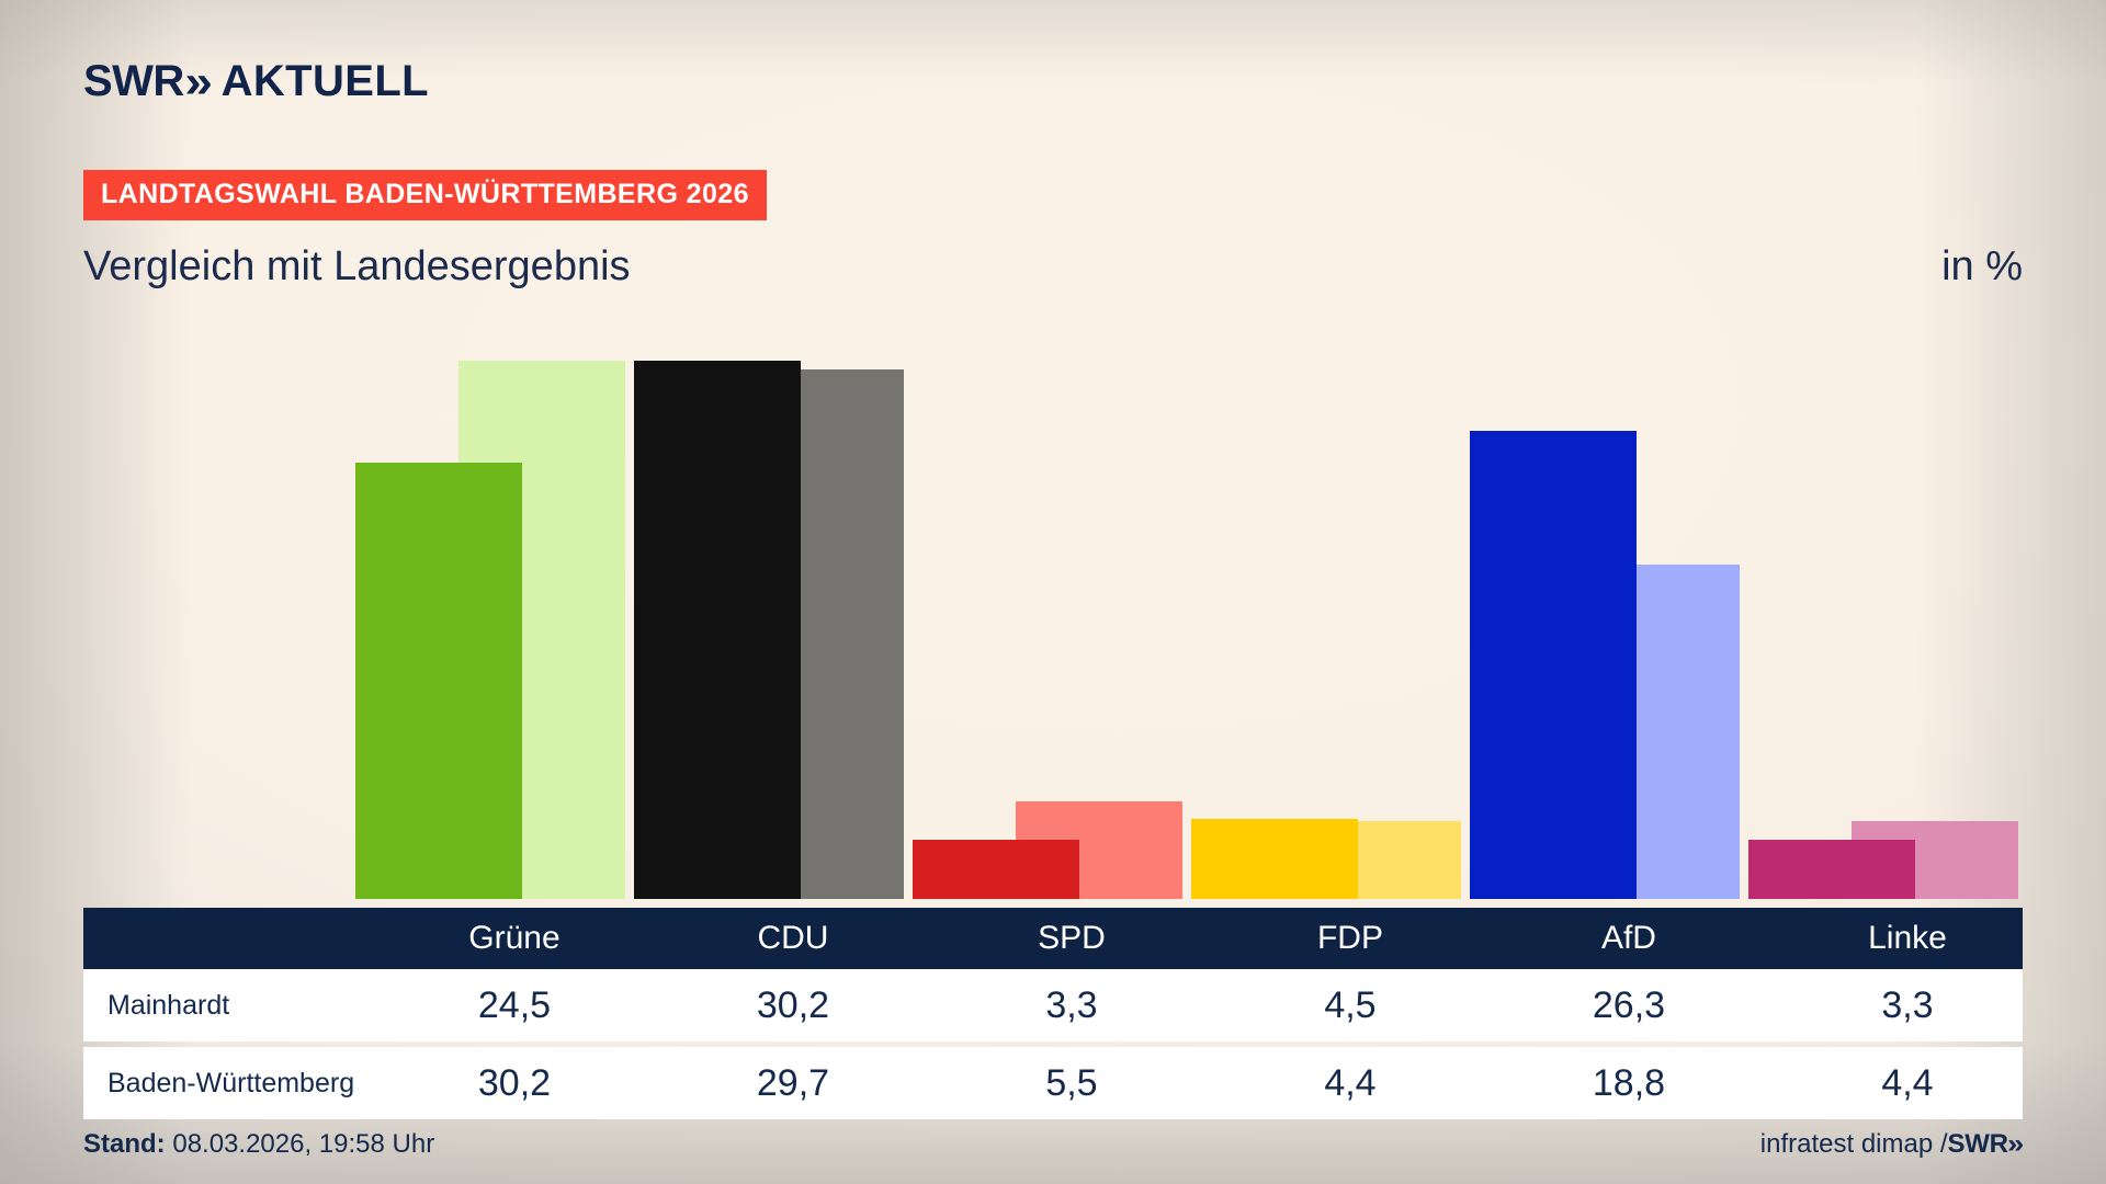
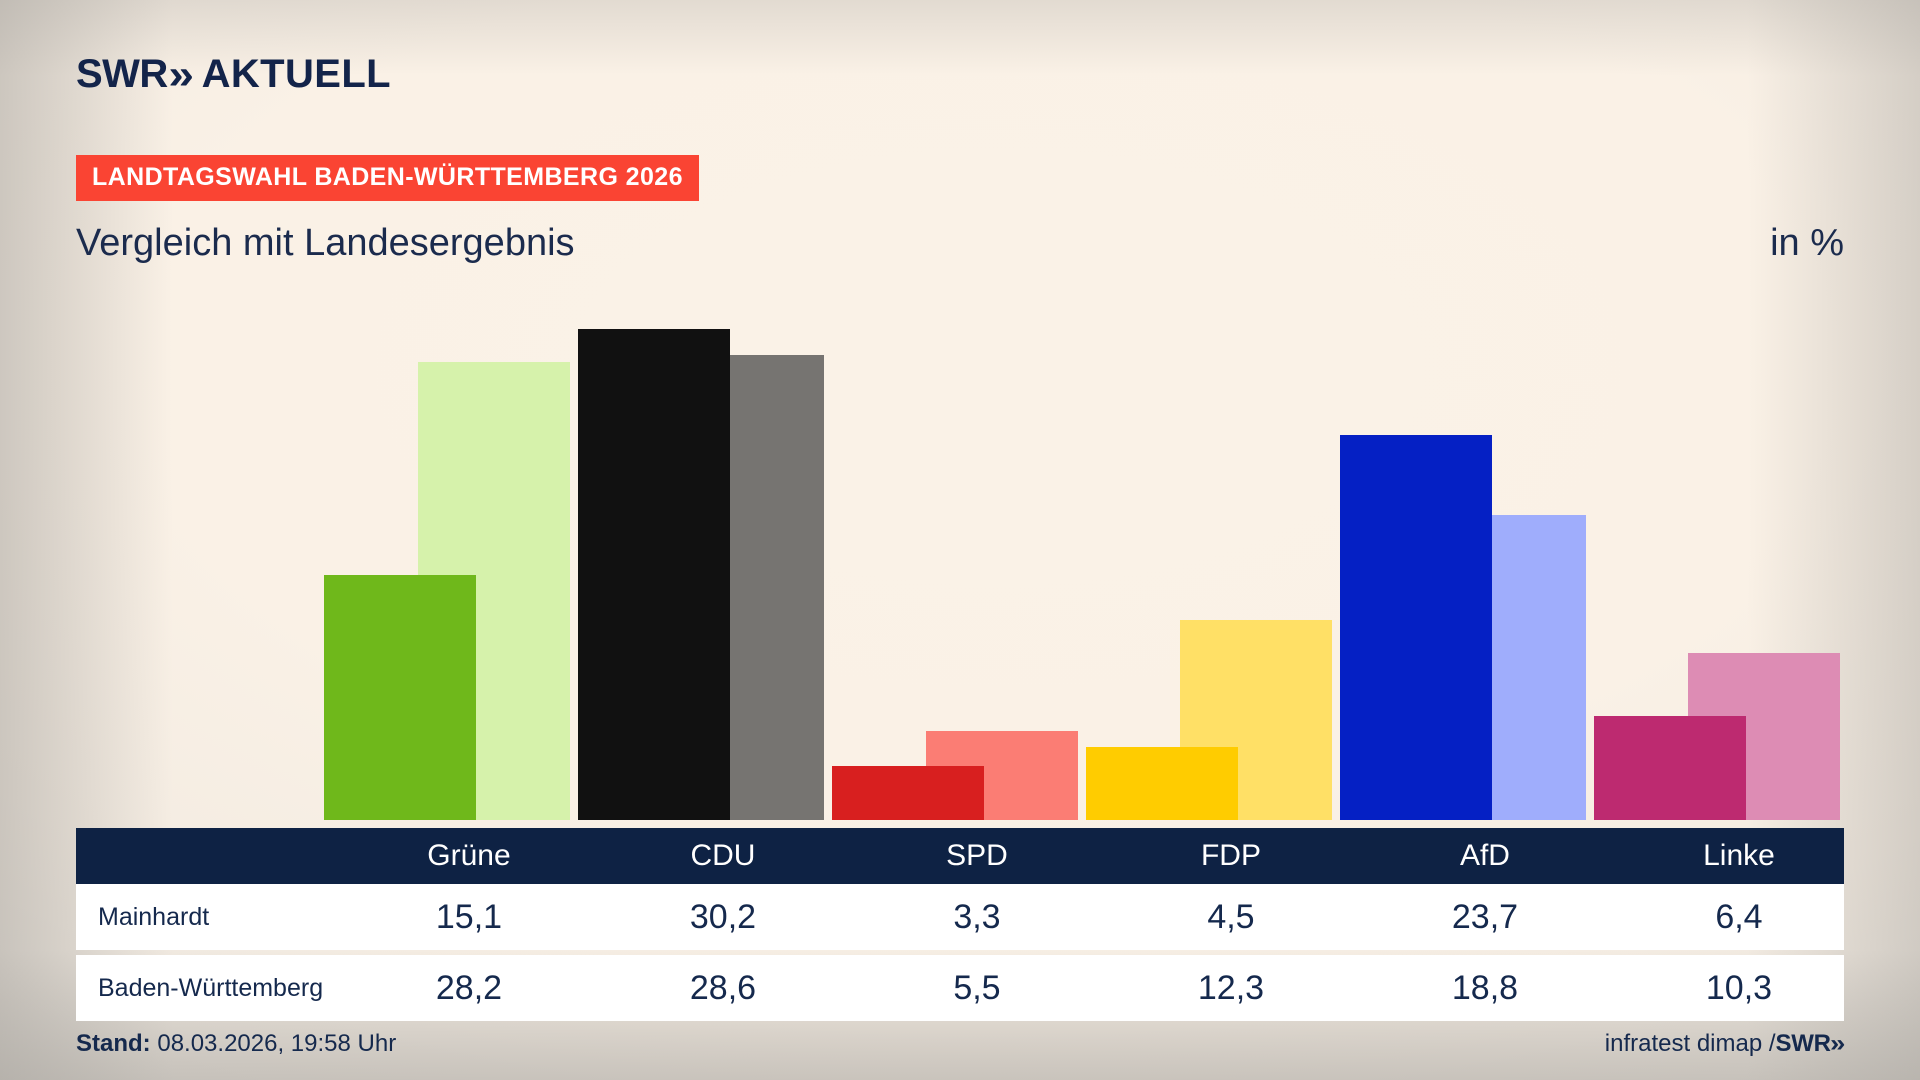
Mainhardt/Grüne: 24,5 -> 15,1
Baden-Württemberg/Grüne: 30,2 -> 28,2
Baden-Württemberg/CDU: 29,7 -> 28,6
Baden-Württemberg/FDP: 4,4 -> 12,3
Mainhardt/AfD: 26,3 -> 23,7
Mainhardt/Linke: 3,3 -> 6,4
Baden-Württemberg/Linke: 4,4 -> 10,3
